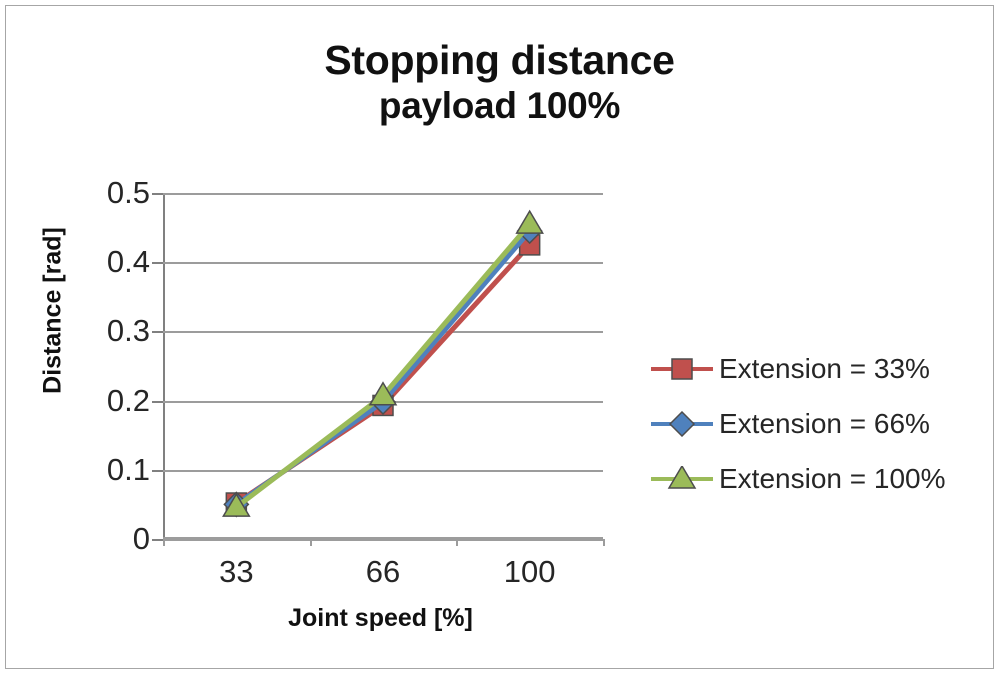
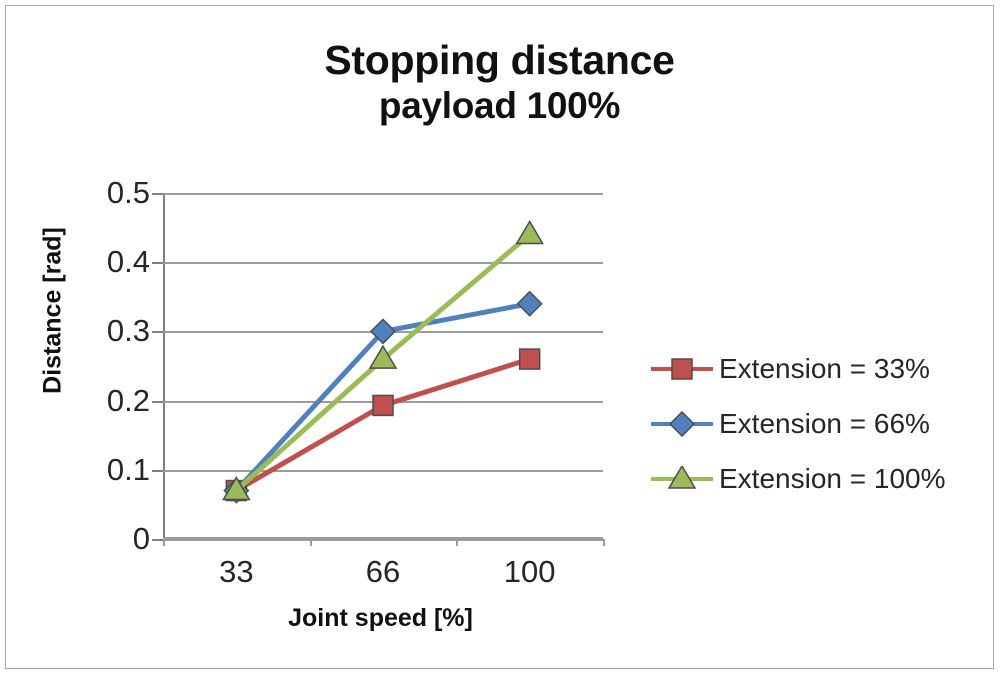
Extension = 33%/33: 0.05 -> 0.07
Extension = 66%/33: 0.05 -> 0.07
Extension = 100%/33: 0.05 -> 0.07
Extension = 66%/66: 0.20 -> 0.30
Extension = 100%/66: 0.21 -> 0.26
Extension = 33%/100: 0.42 -> 0.26
Extension = 66%/100: 0.45 -> 0.34
Extension = 100%/100: 0.46 -> 0.44
